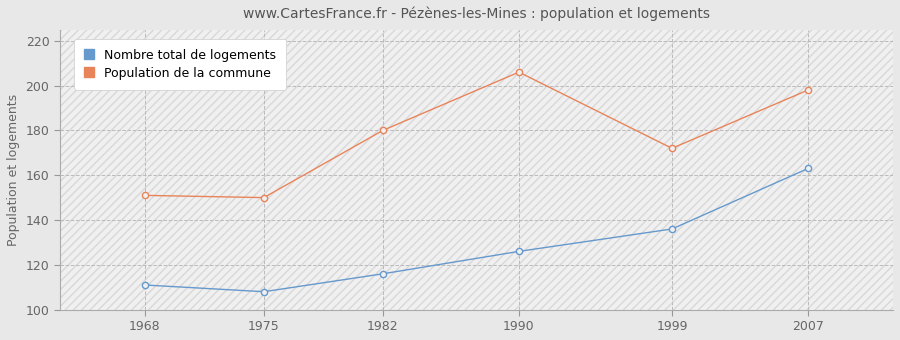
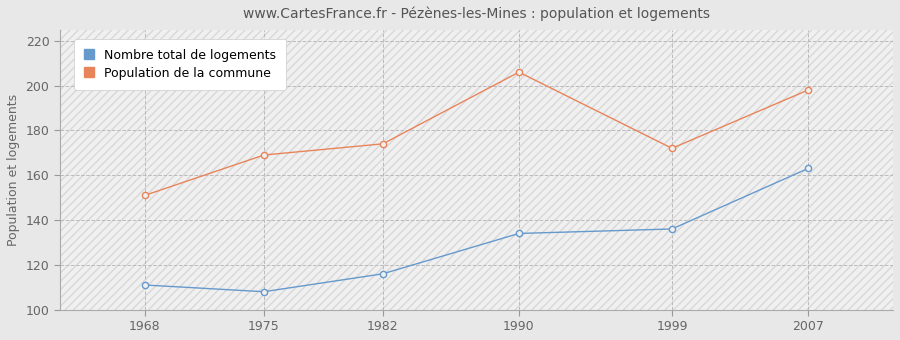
Population de la commune/1975: 150 -> 169
Population de la commune/1982: 180 -> 174
Nombre total de logements/1990: 126 -> 134
